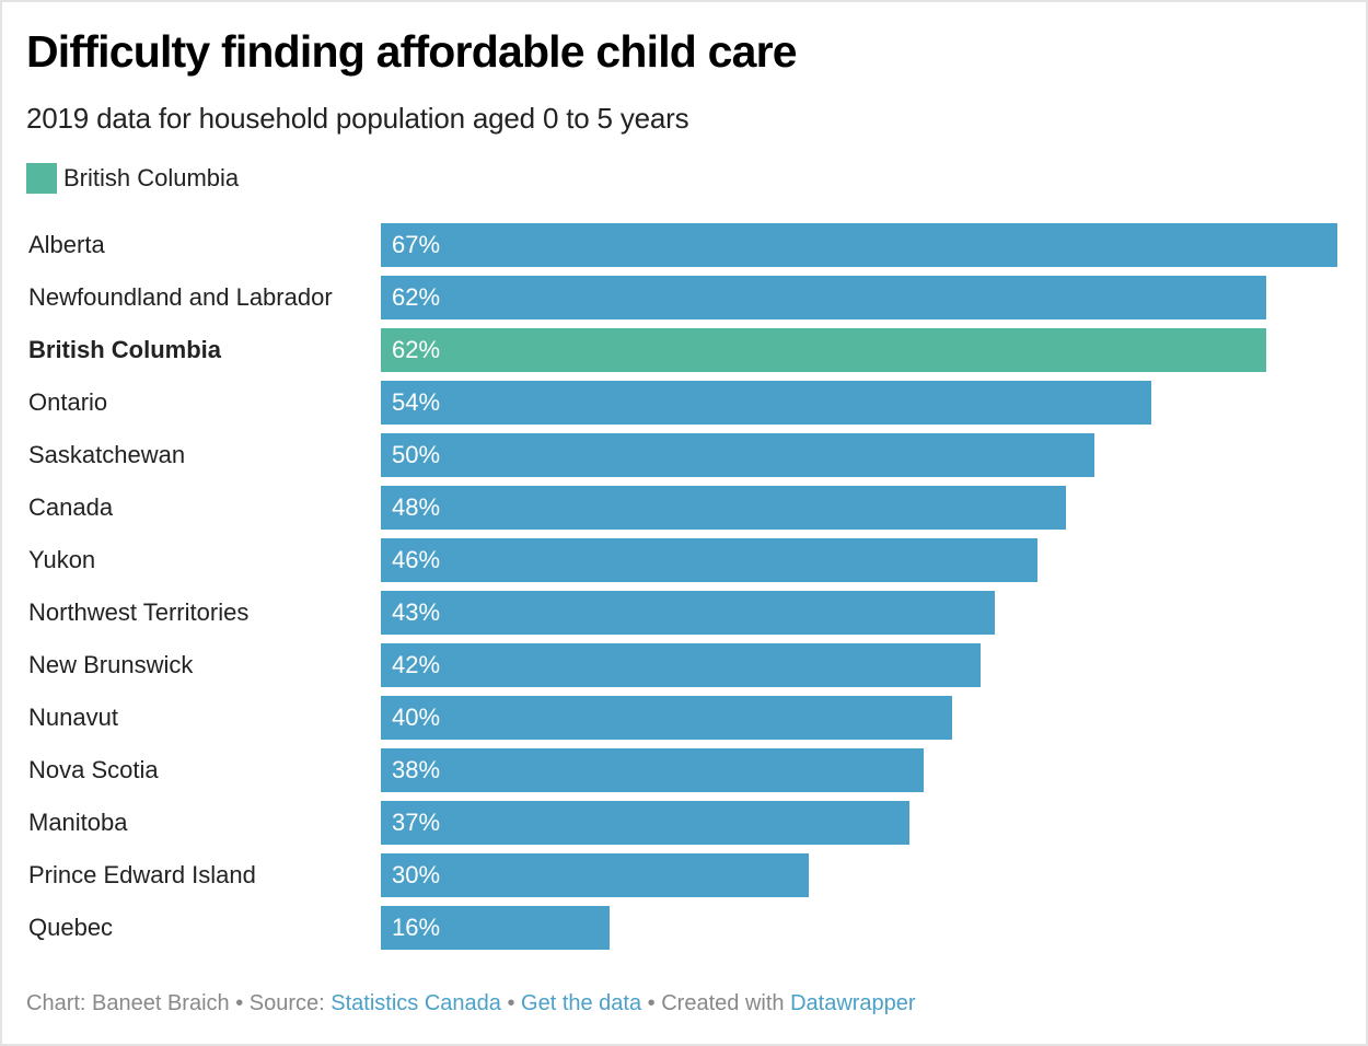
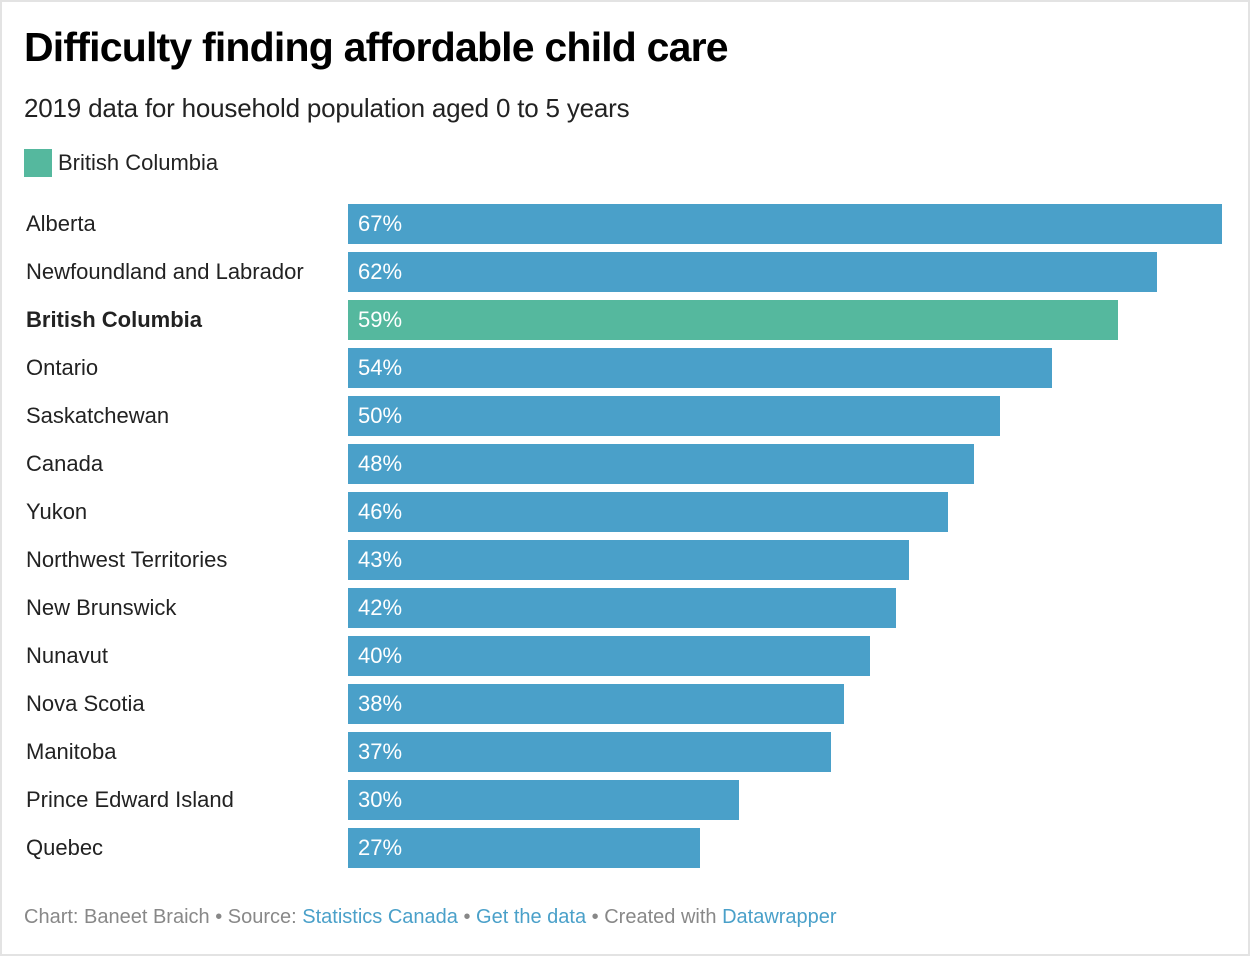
British Columbia: 62% -> 59%
Quebec: 16% -> 27%
